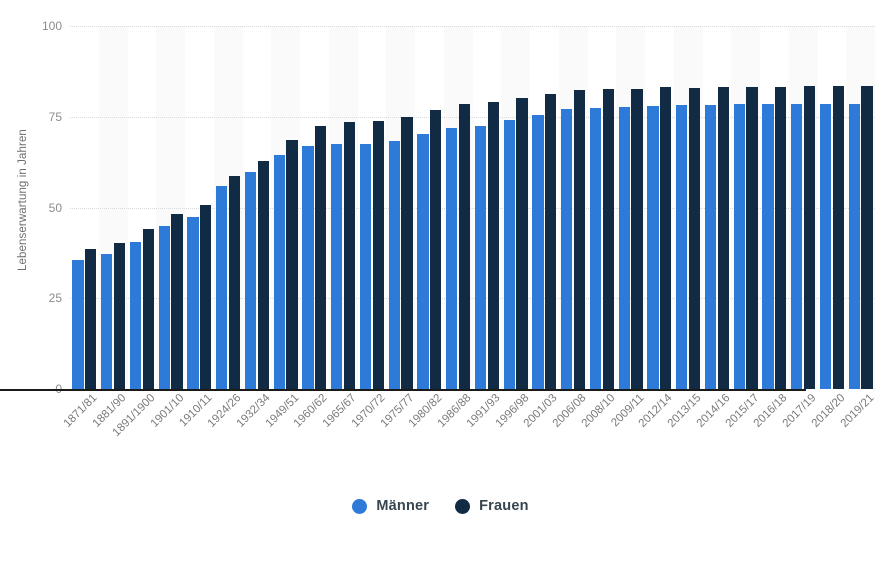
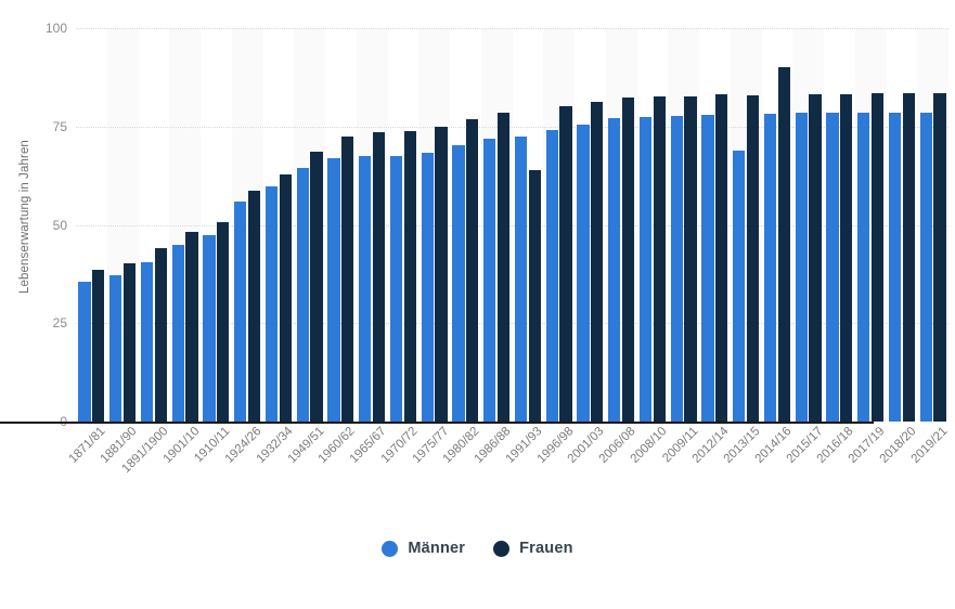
Frauen/1991/93: 79 -> 64
Männer/2013/15: 78 -> 69
Frauen/2014/16: 83 -> 90
